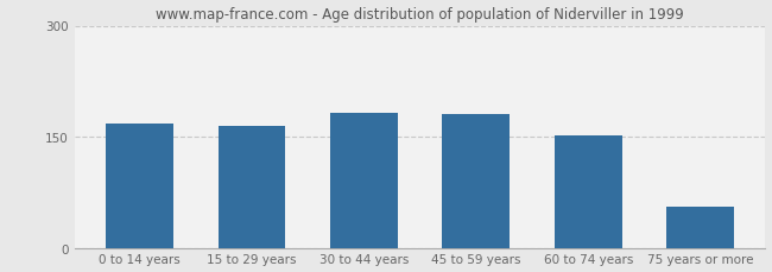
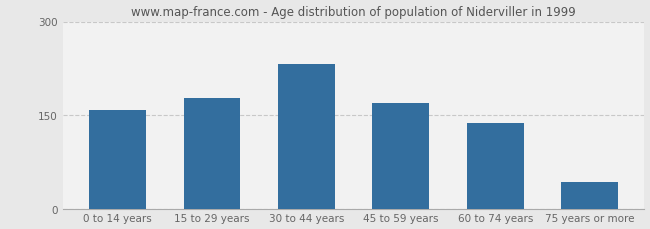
0 to 14 years: 168 -> 158
15 to 29 years: 165 -> 178
30 to 44 years: 182 -> 232
45 to 59 years: 180 -> 170
60 to 74 years: 152 -> 138
75 years or more: 55 -> 42
